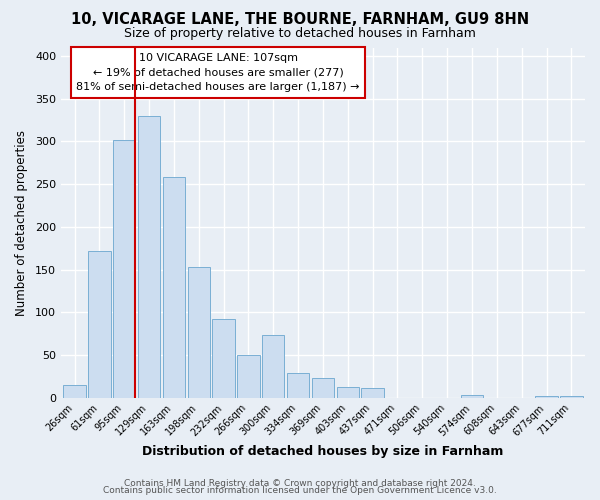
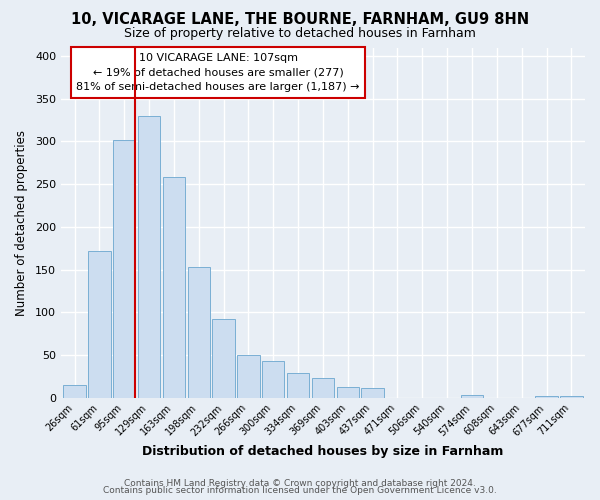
300sqm: 74 -> 43
